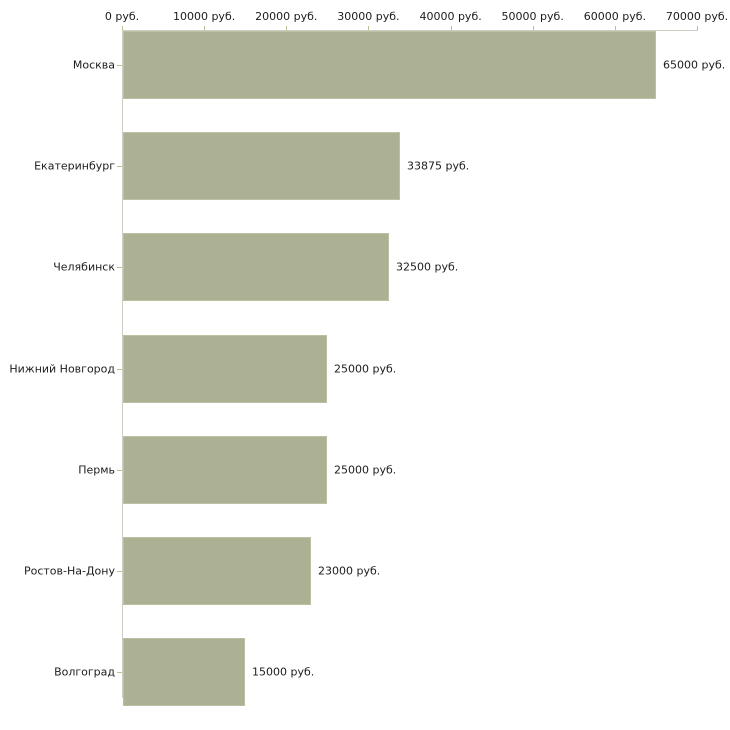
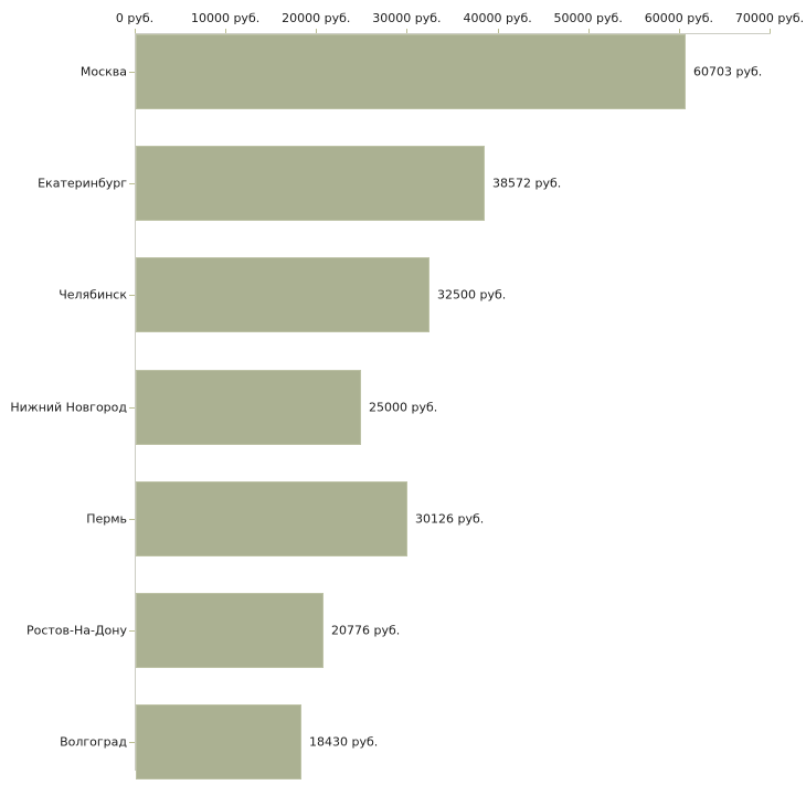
Москва: 65000 -> 60703
Екатеринбург: 33875 -> 38572
Пермь: 25000 -> 30126
Ростов-На-Дону: 23000 -> 20776
Волгоград: 15000 -> 18430
